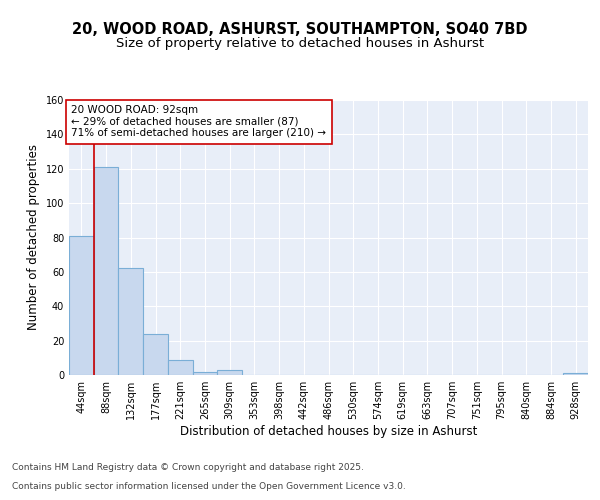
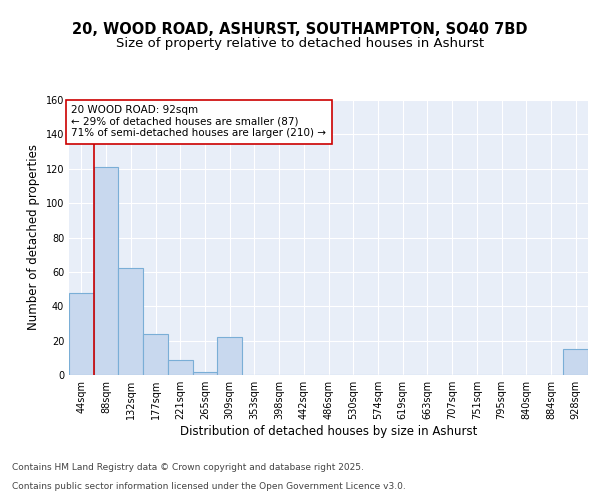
44sqm: 81 -> 48
309sqm: 3 -> 22
928sqm: 1 -> 15
